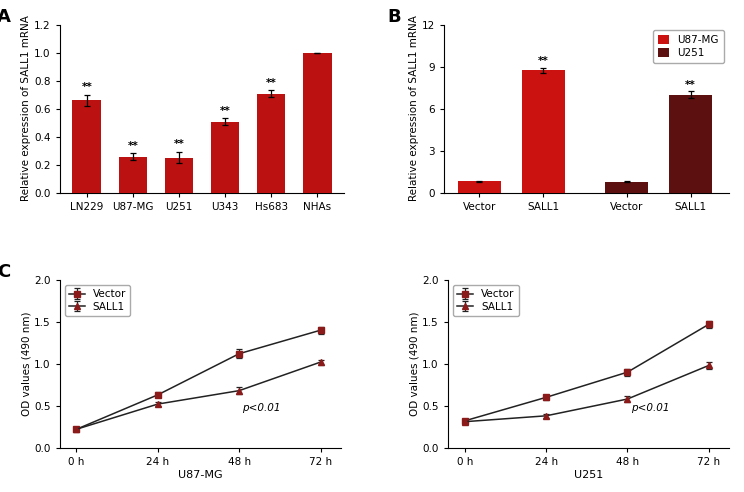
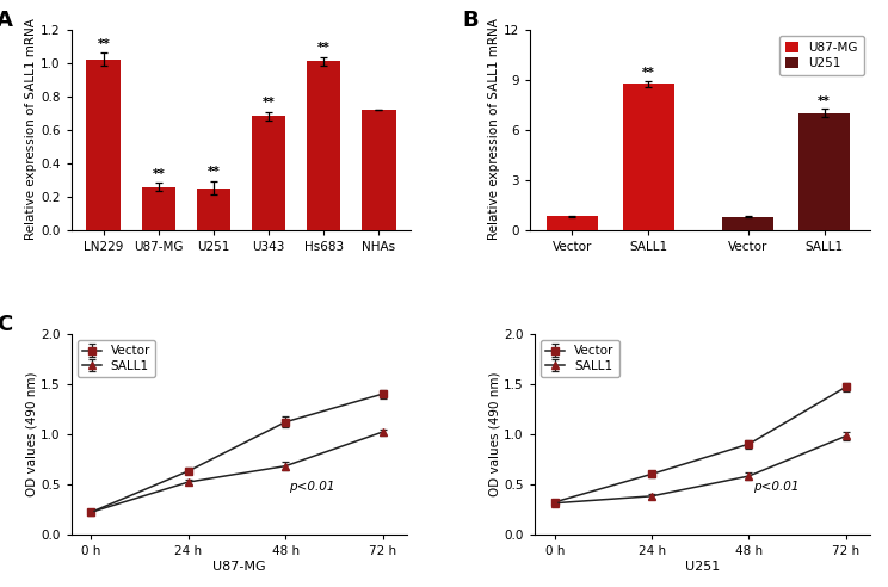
LN229: 0.66 -> 1.02
U343: 0.51 -> 0.68
Hs683: 0.70 -> 1.01
NHAs: 1.00 -> 0.72
